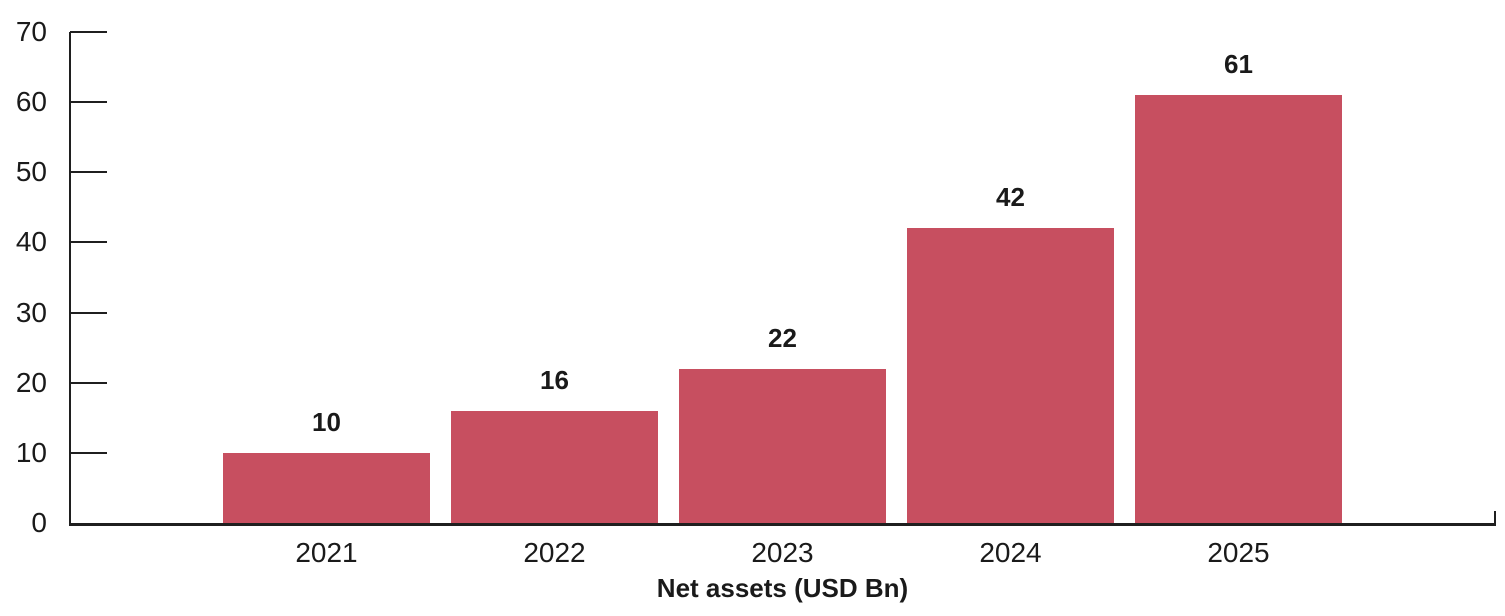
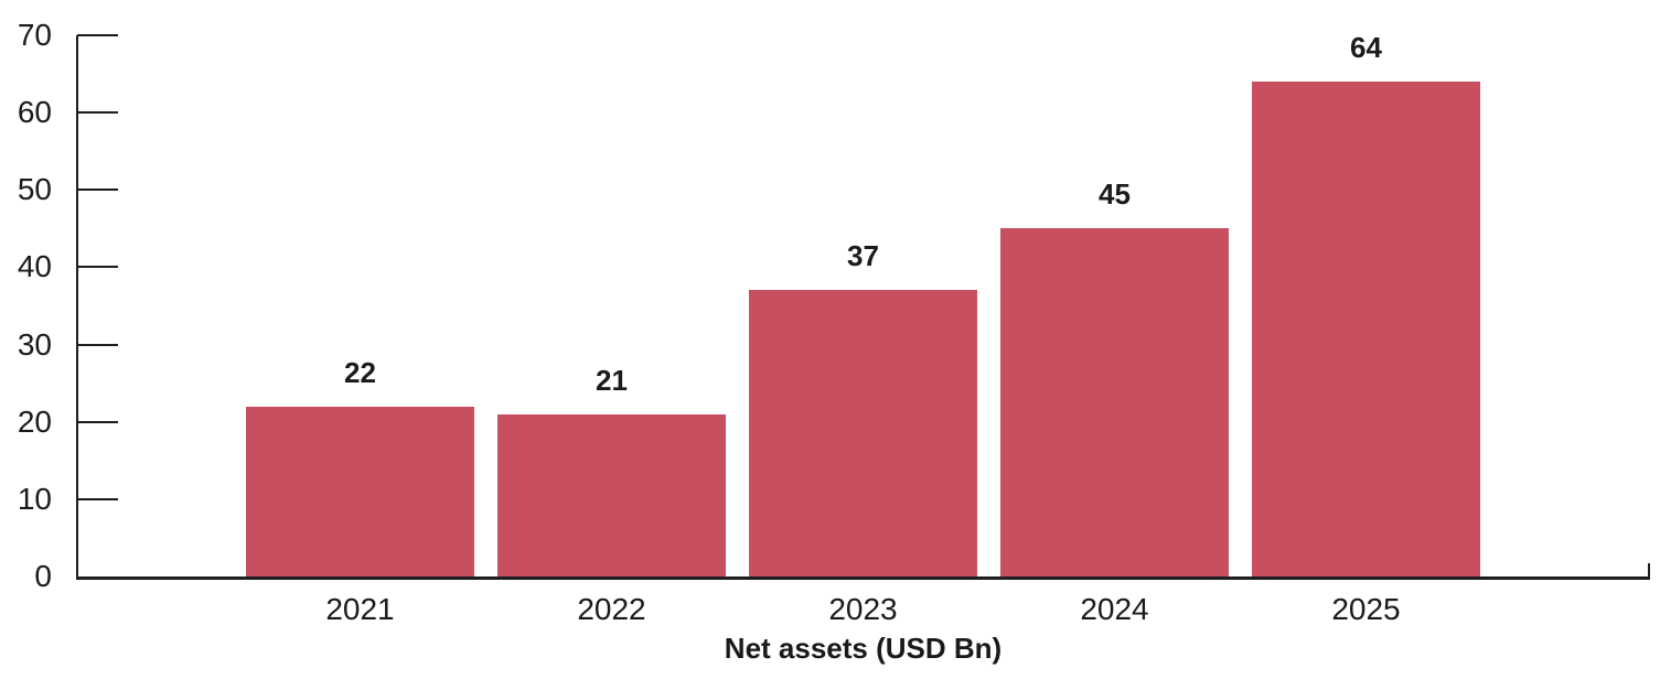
2021: 10 -> 22
2022: 16 -> 21
2023: 22 -> 37
2024: 42 -> 45
2025: 61 -> 64
